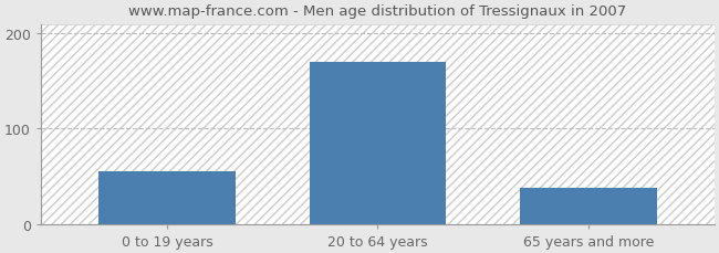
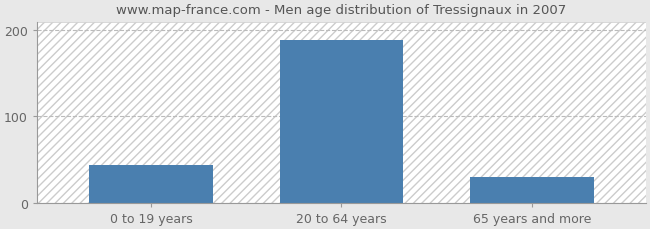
0 to 19 years: 55 -> 44
20 to 64 years: 170 -> 188
65 years and more: 38 -> 30
